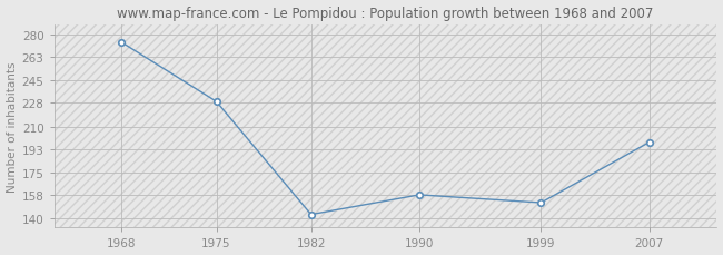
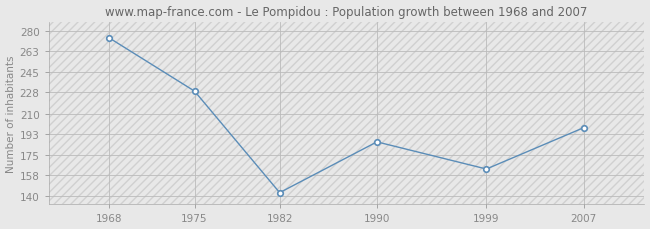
1990: 158 -> 186
1999: 152 -> 163
